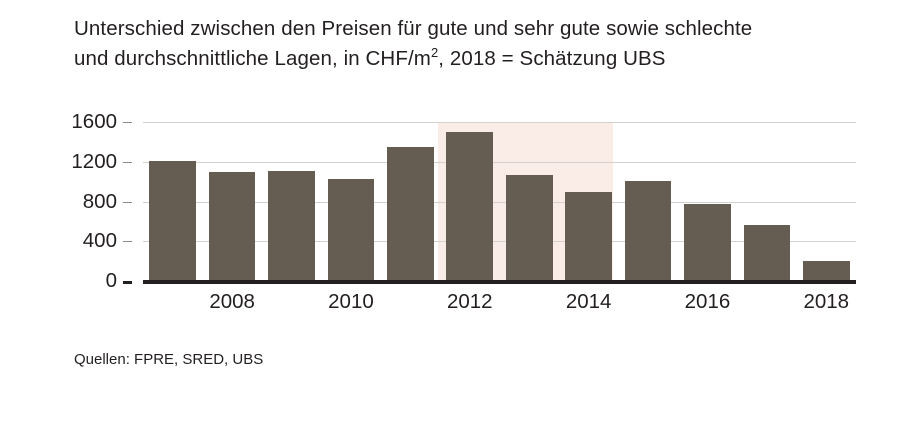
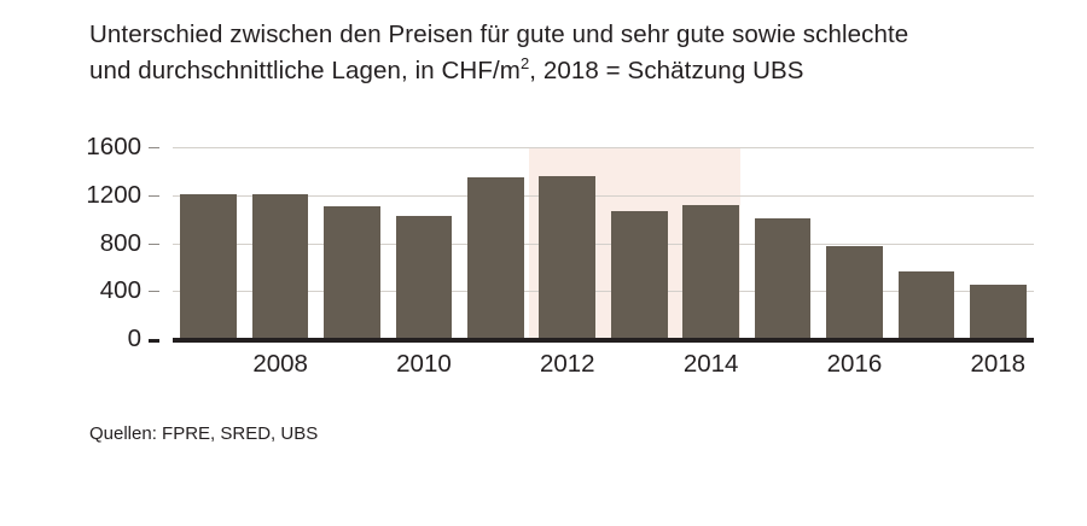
2008: 1100 -> 1200
2012: 1500 -> 1400
2014: 900 -> 1100
2018: 200 -> 400
